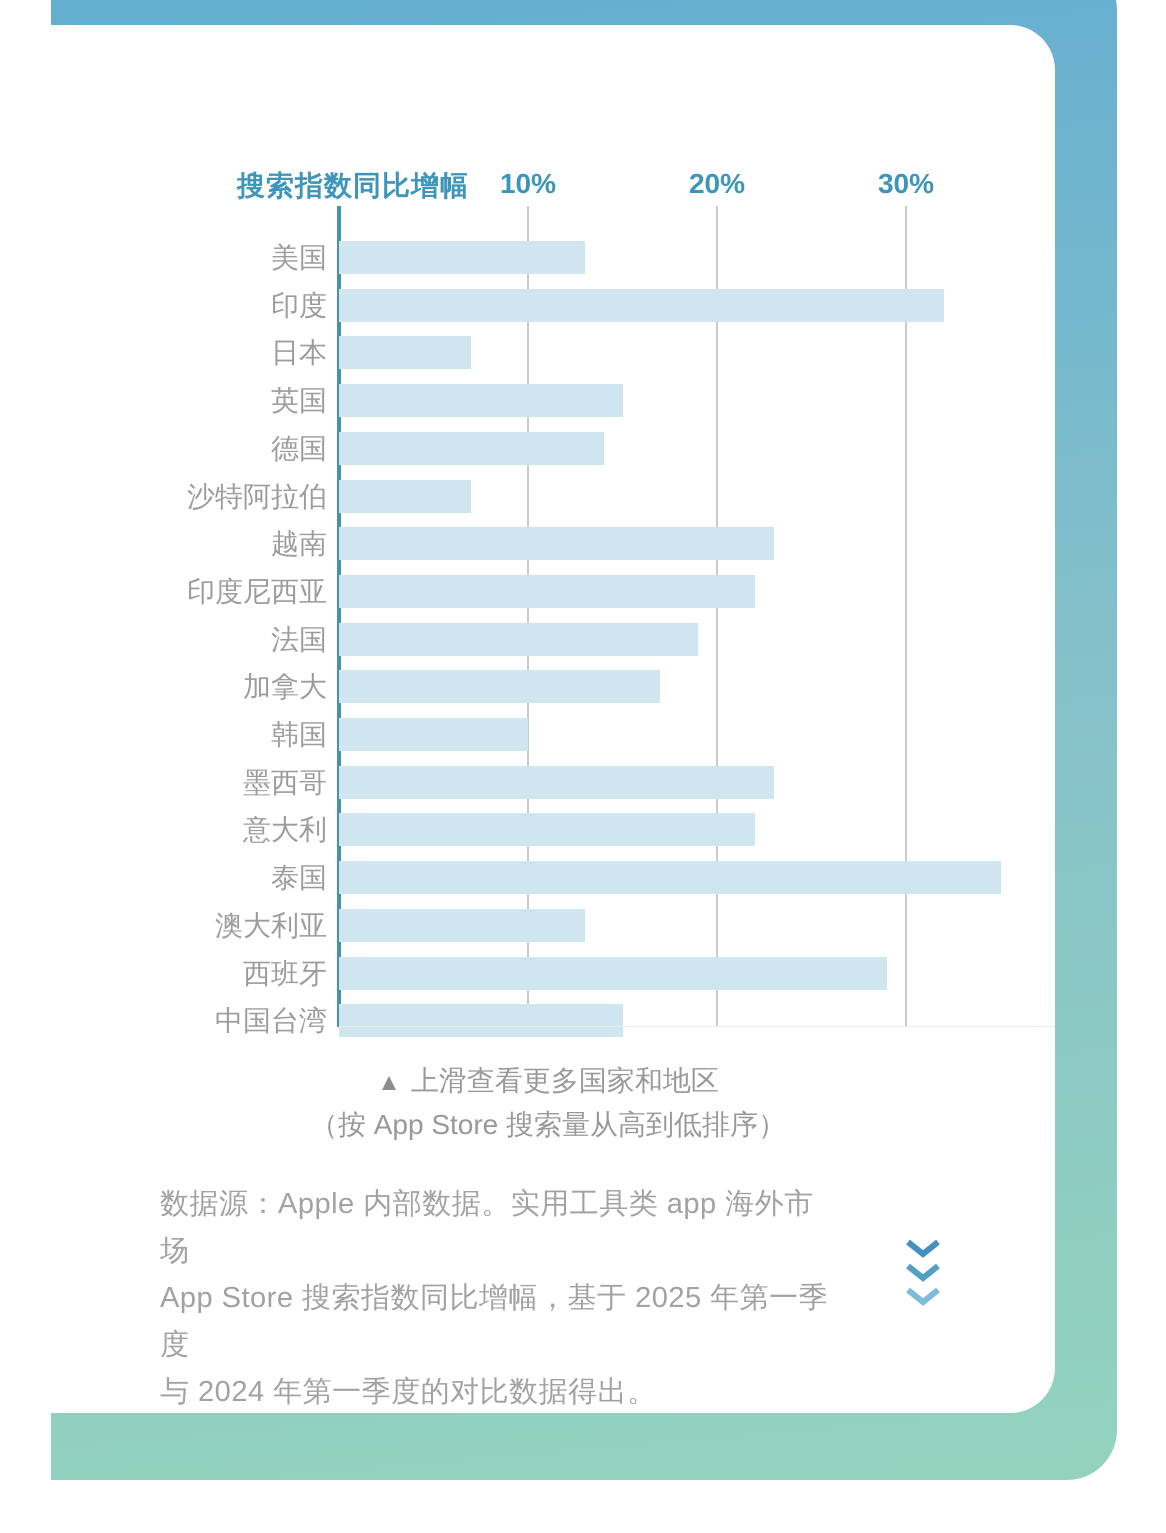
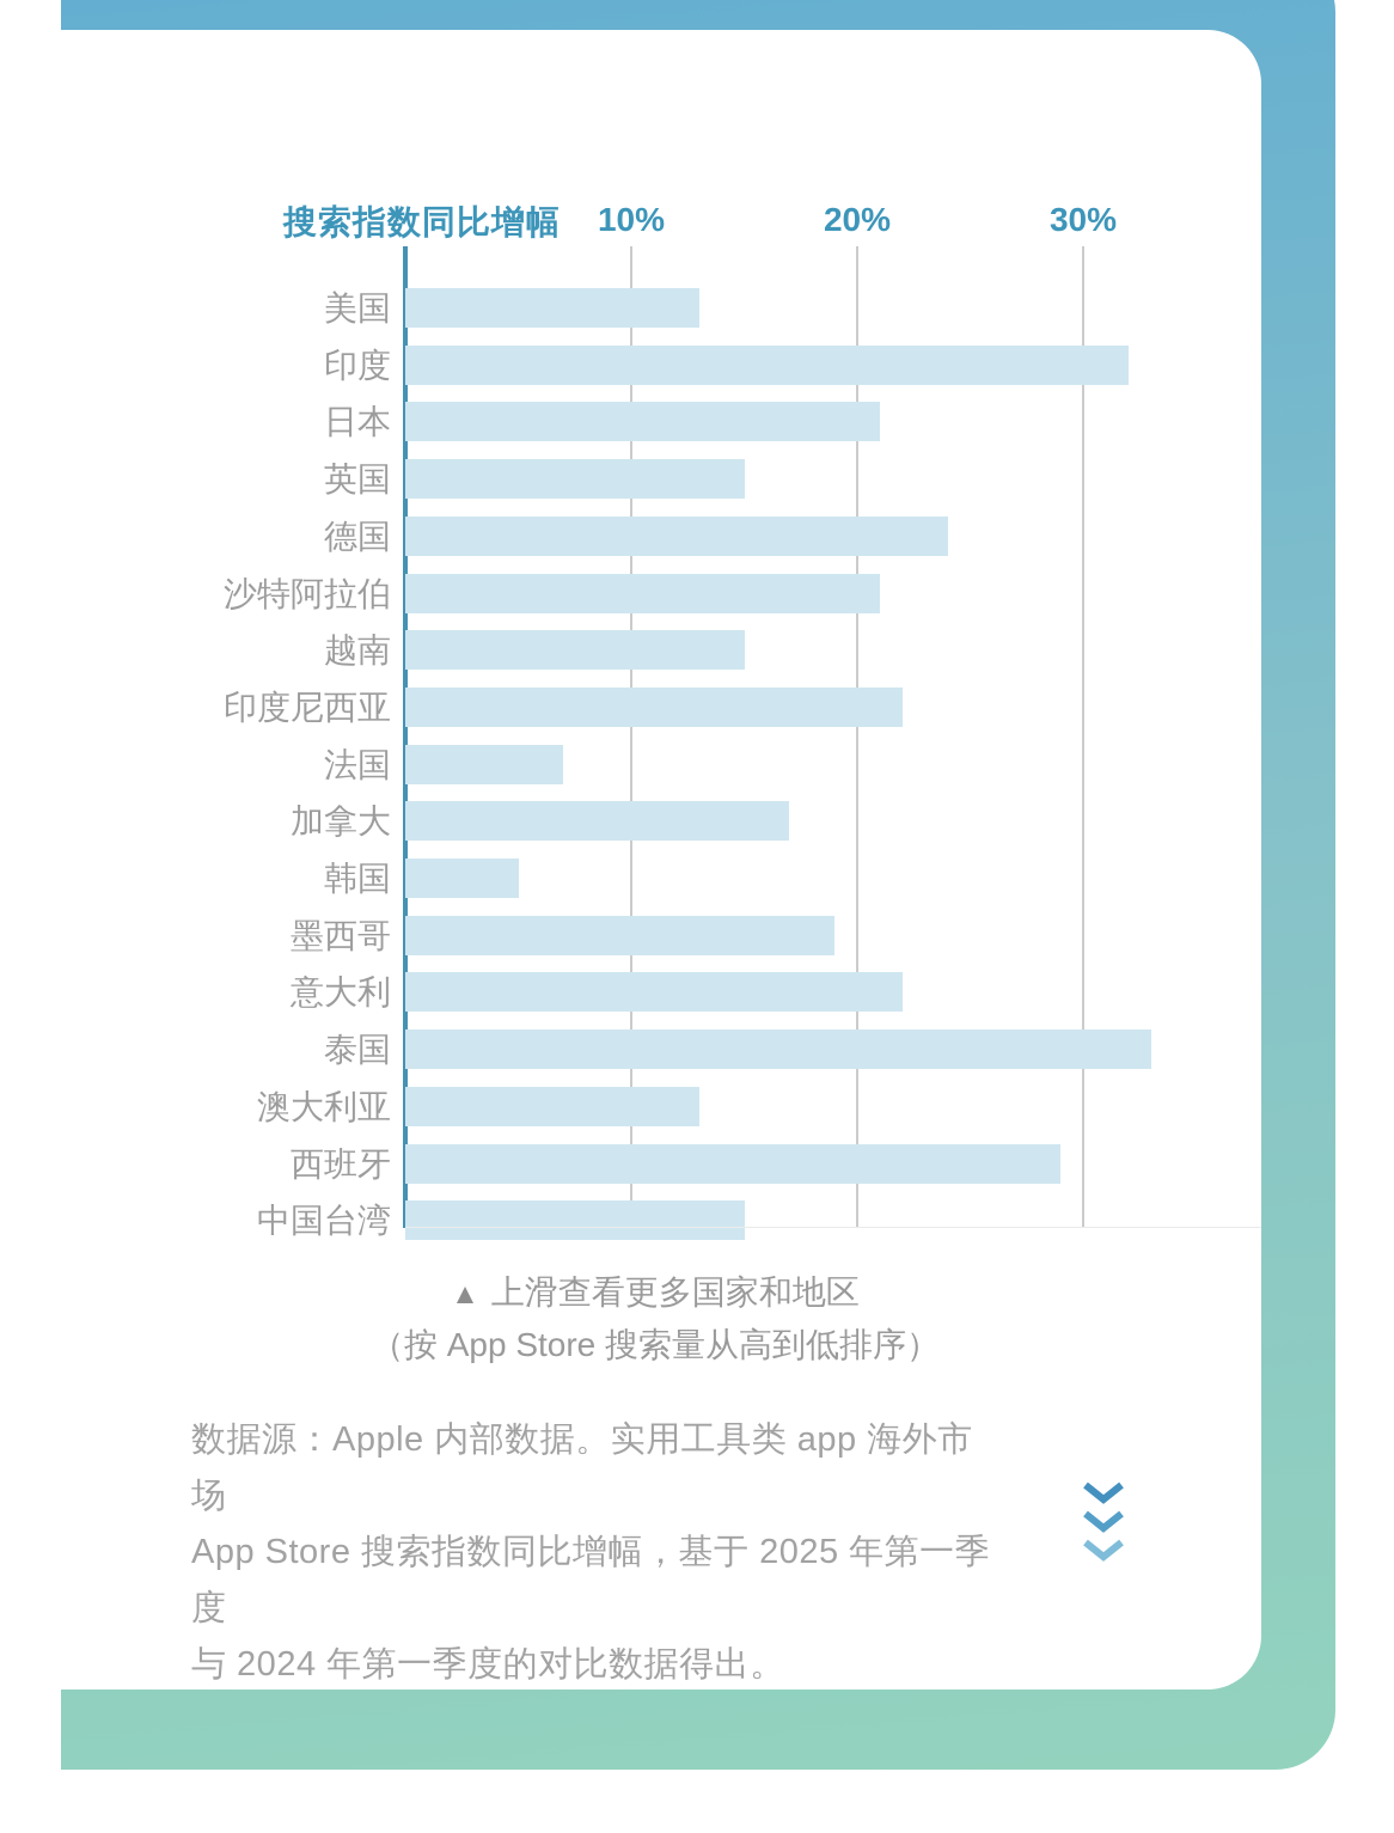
日本: 7% -> 21%
德国: 14% -> 24%
沙特阿拉伯: 7% -> 21%
越南: 23% -> 15%
法国: 19% -> 7%
韩国: 10% -> 5%
墨西哥: 23% -> 19%
泰国: 35% -> 33%
